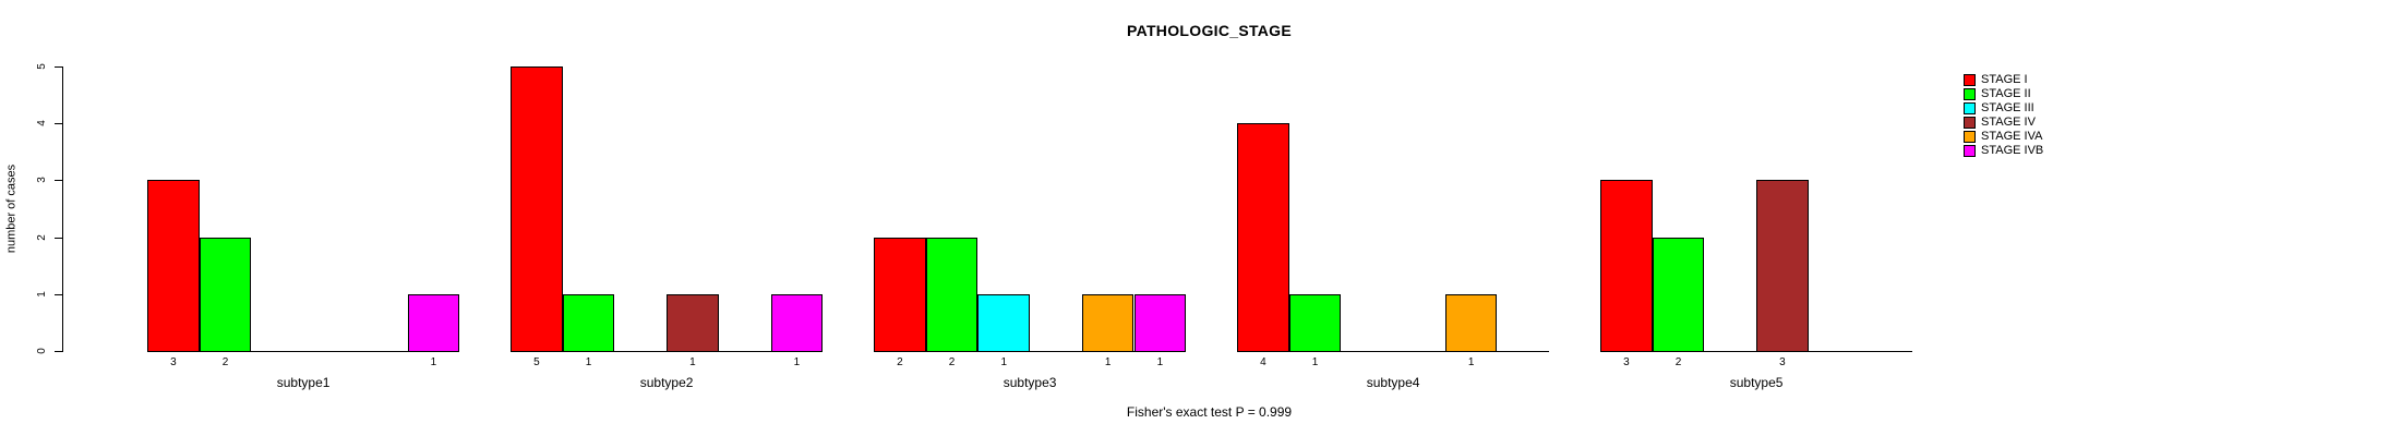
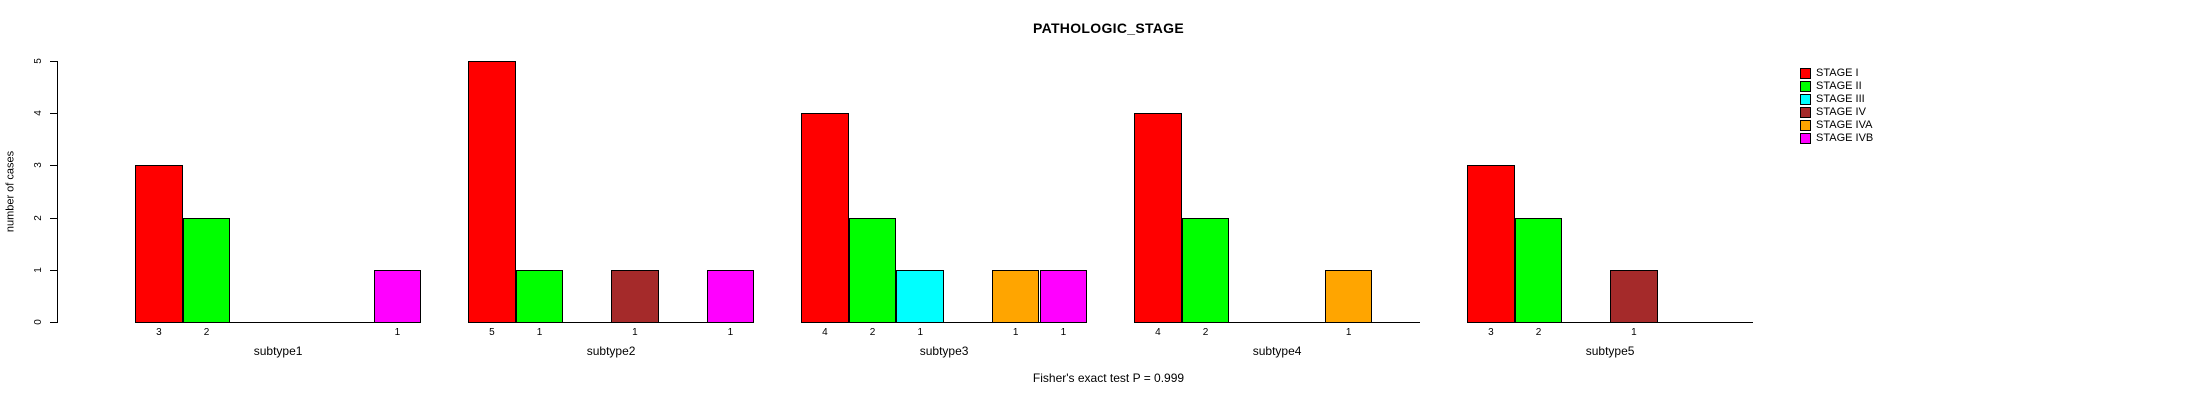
STAGE I/subtype3: 2 -> 4
STAGE II/subtype4: 1 -> 2
STAGE IV/subtype5: 3 -> 1
